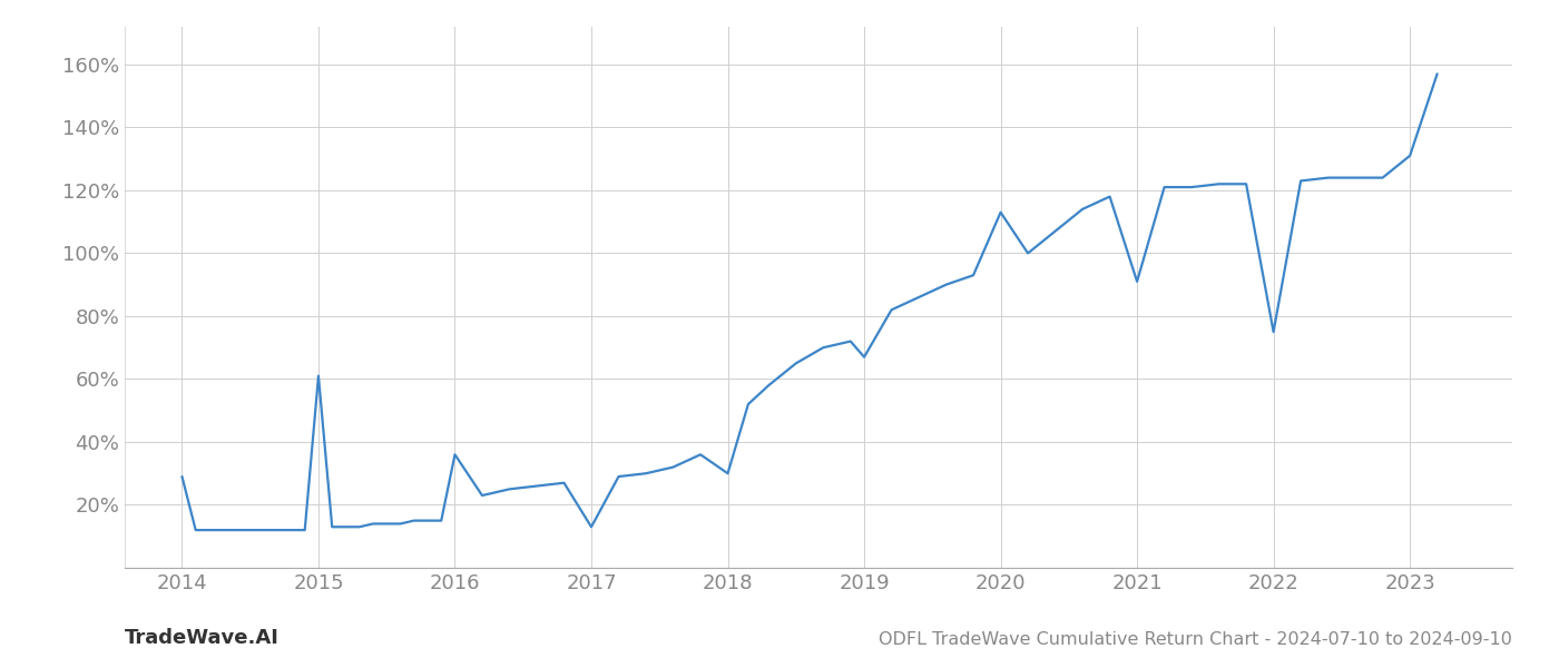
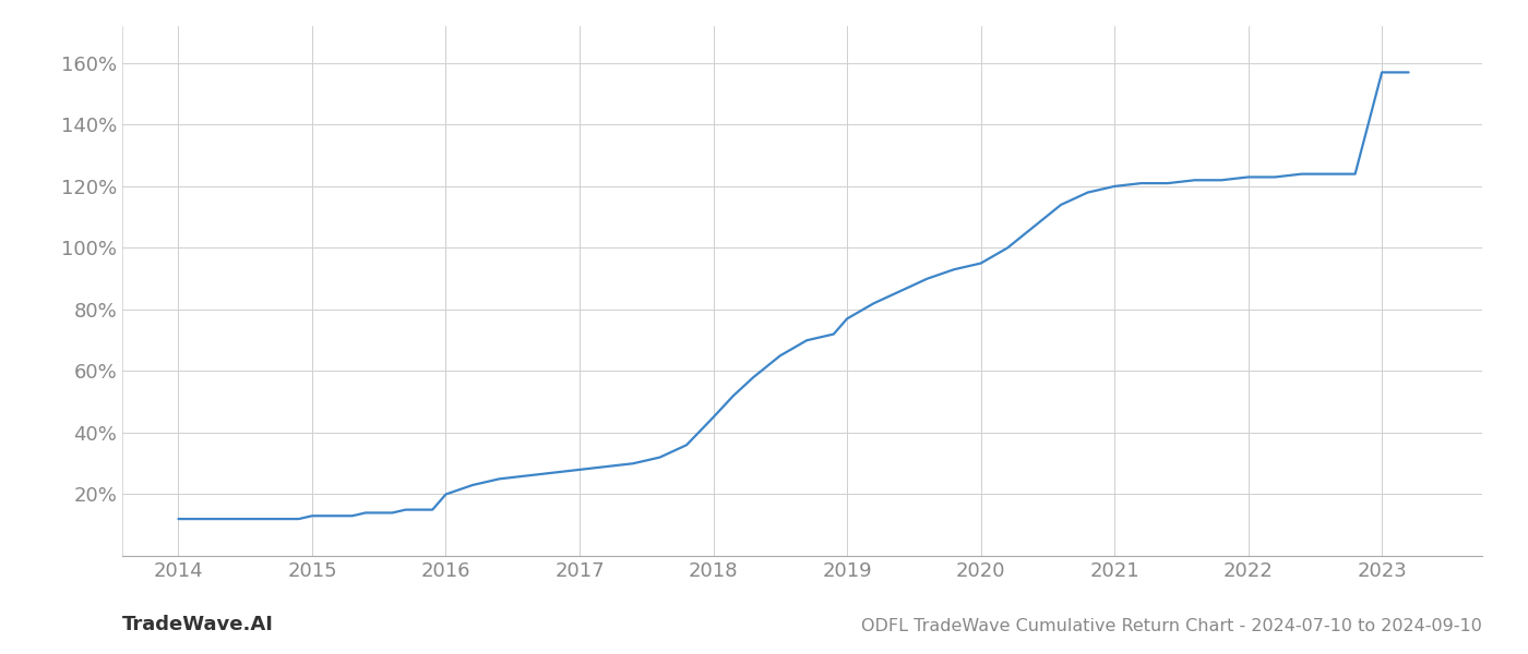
2014: 29% -> 12%
2015: 61% -> 13%
2016: 36% -> 20%
2017: 13% -> 28%
2018: 30% -> 45%
2019: 67% -> 77%
2020: 113% -> 95%
2021: 91% -> 120%
2022: 75% -> 123%
2023: 131% -> 157%
